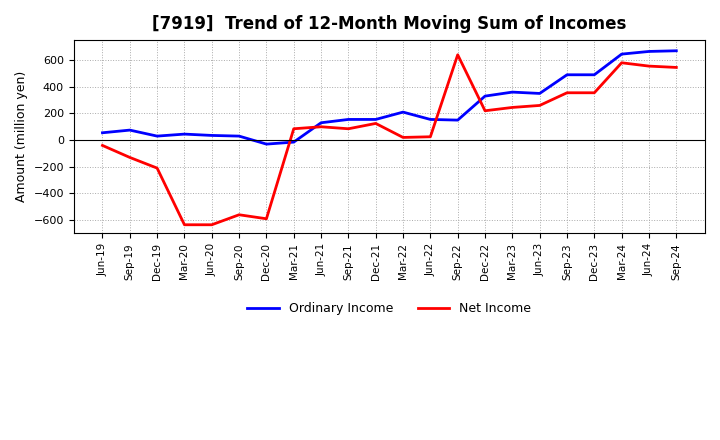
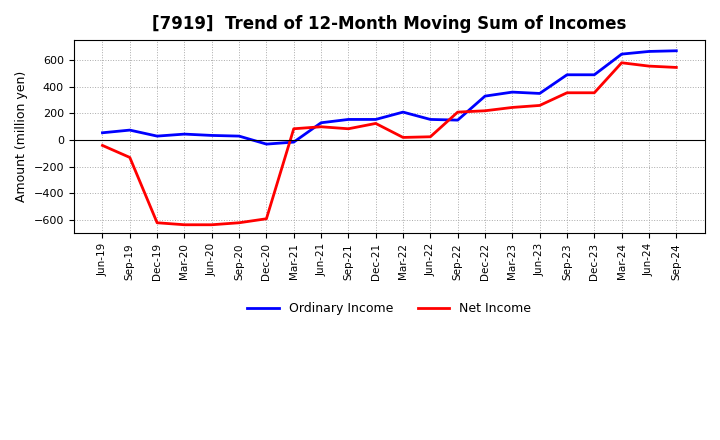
Net Income/Dec-19: -210 -> -620
Net Income/Sep-20: -560 -> -620
Net Income/Sep-22: 640 -> 210
